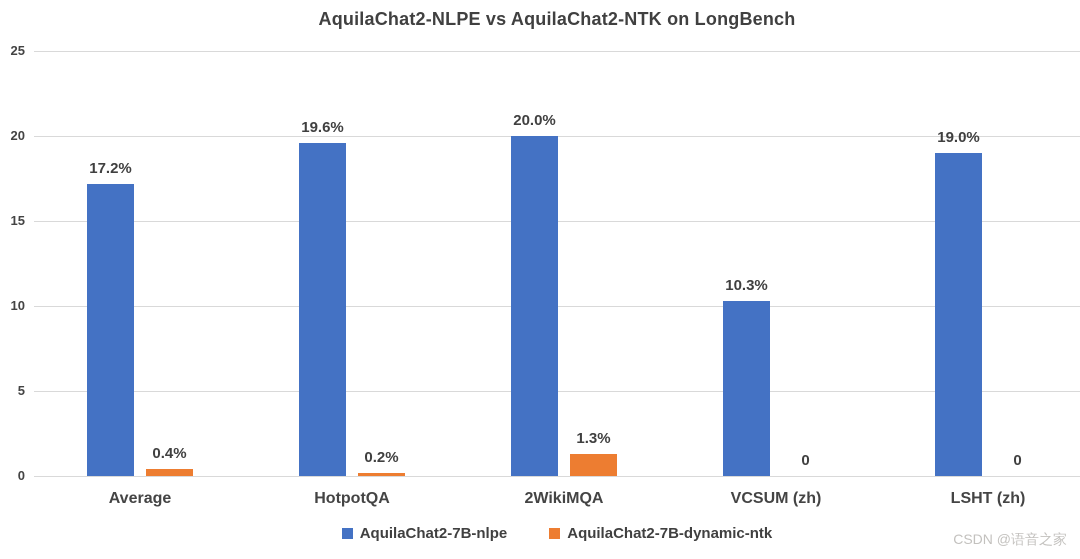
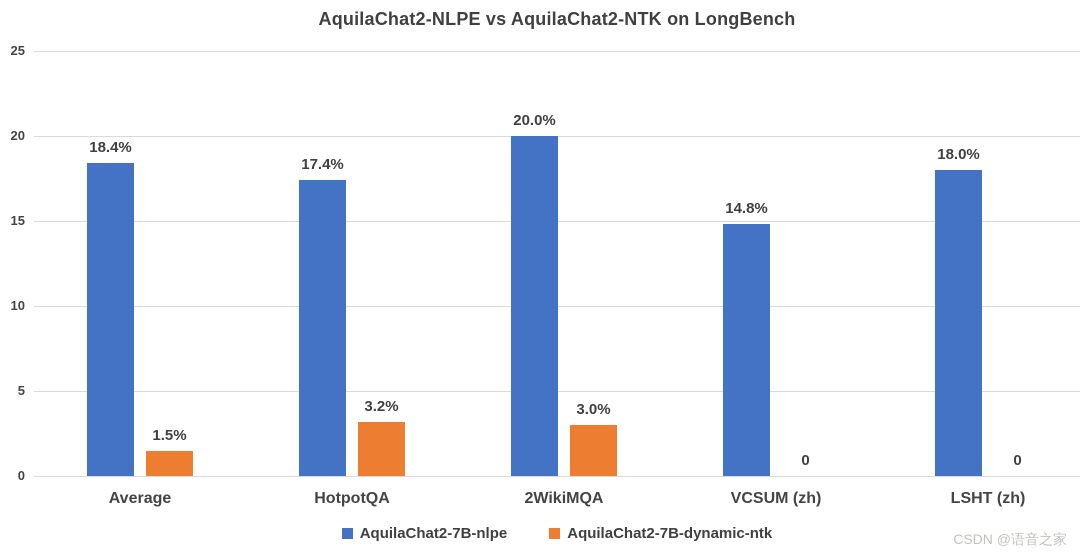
AquilaChat2-7B-nlpe/Average: 17.2% -> 18.4%
AquilaChat2-7B-dynamic-ntk/Average: 0.4% -> 1.5%
AquilaChat2-7B-nlpe/HotpotQA: 19.6% -> 17.4%
AquilaChat2-7B-dynamic-ntk/HotpotQA: 0.2% -> 3.2%
AquilaChat2-7B-dynamic-ntk/2WikiMQA: 1.3% -> 3.0%
AquilaChat2-7B-nlpe/VCSUM (zh): 10.3% -> 14.8%
AquilaChat2-7B-nlpe/LSHT (zh): 19.0% -> 18.0%
